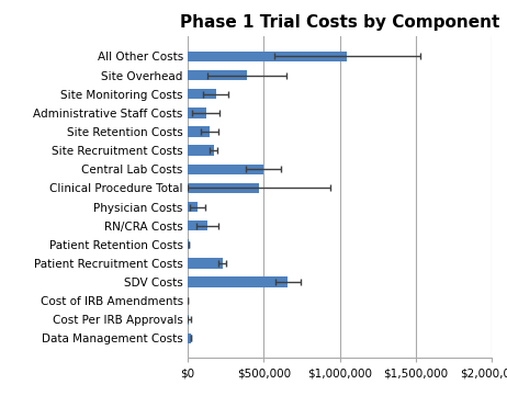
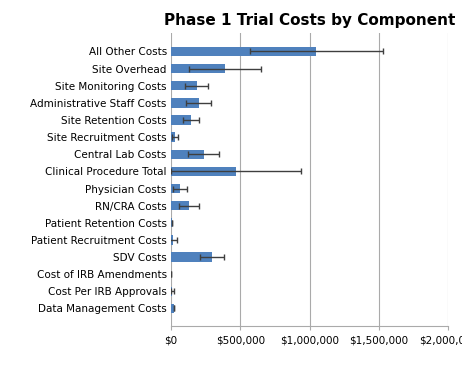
Administrative Staff Costs: $120,000 -> $200,000
Site Recruitment Costs: $170,000 -> $30,000
Central Lab Costs: $500,000 -> $240,000
Patient Recruitment Costs: $230,000 -> $20,000
SDV Costs: $660,000 -> $300,000
